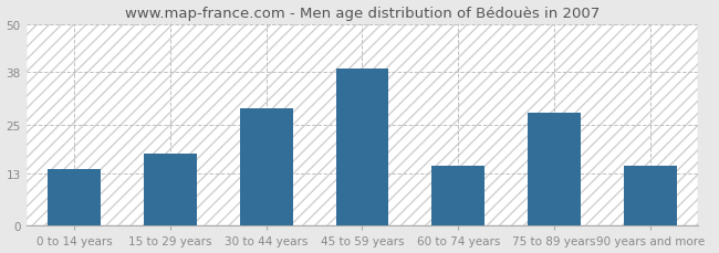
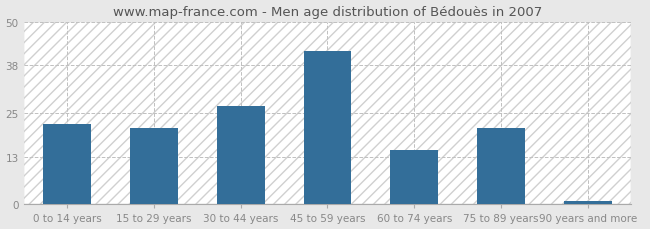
0 to 14 years: 14 -> 22
15 to 29 years: 18 -> 21
30 to 44 years: 29 -> 27
45 to 59 years: 39 -> 42
75 to 89 years: 28 -> 21
90 years and more: 15 -> 1
